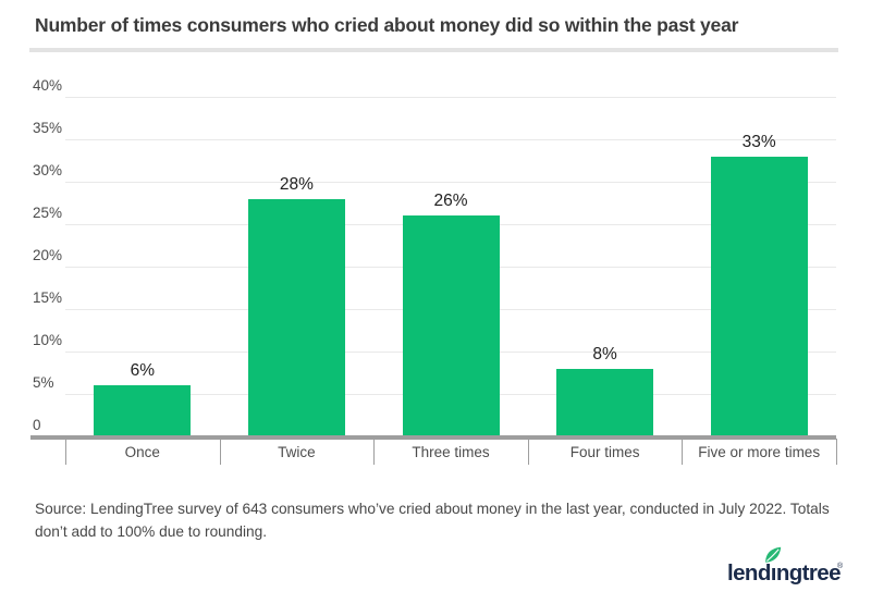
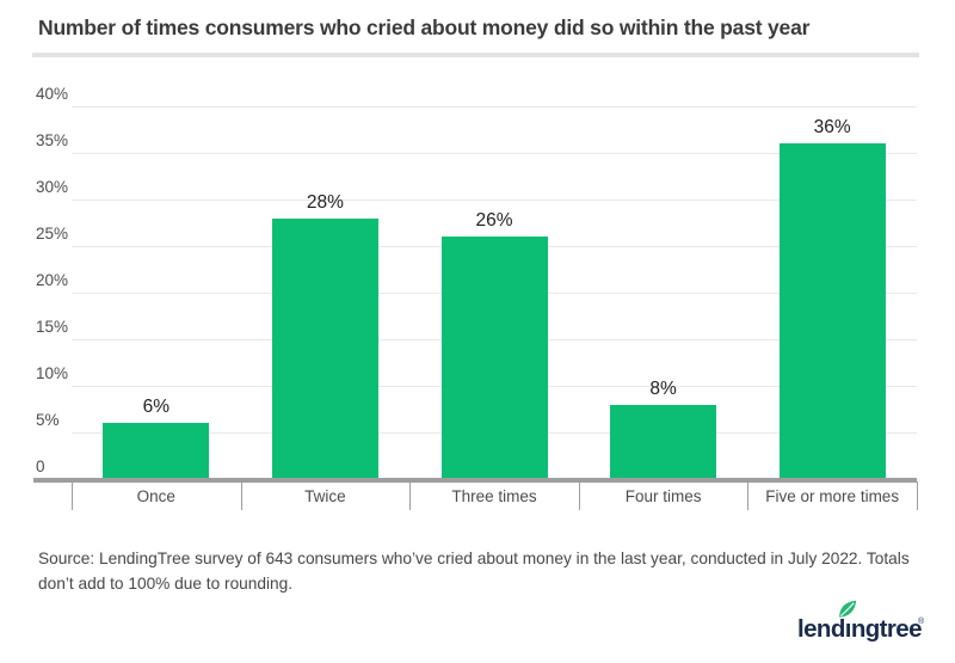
Five or more times: 33% -> 36%
